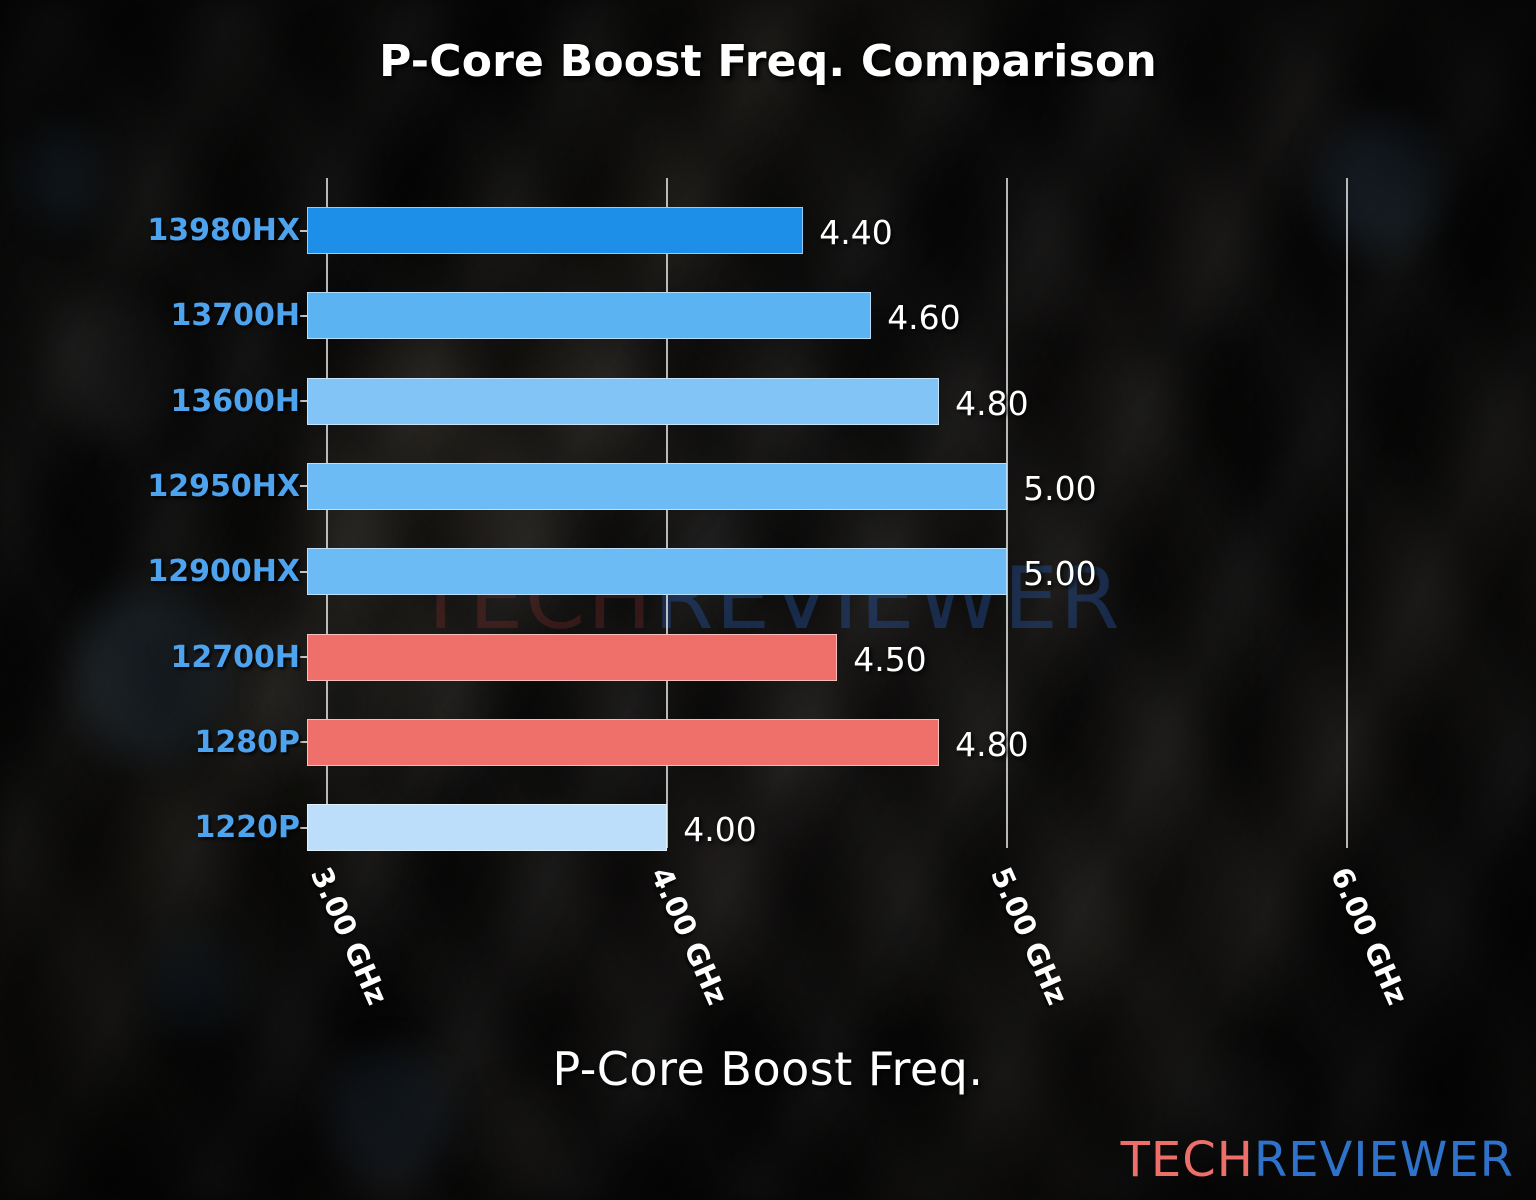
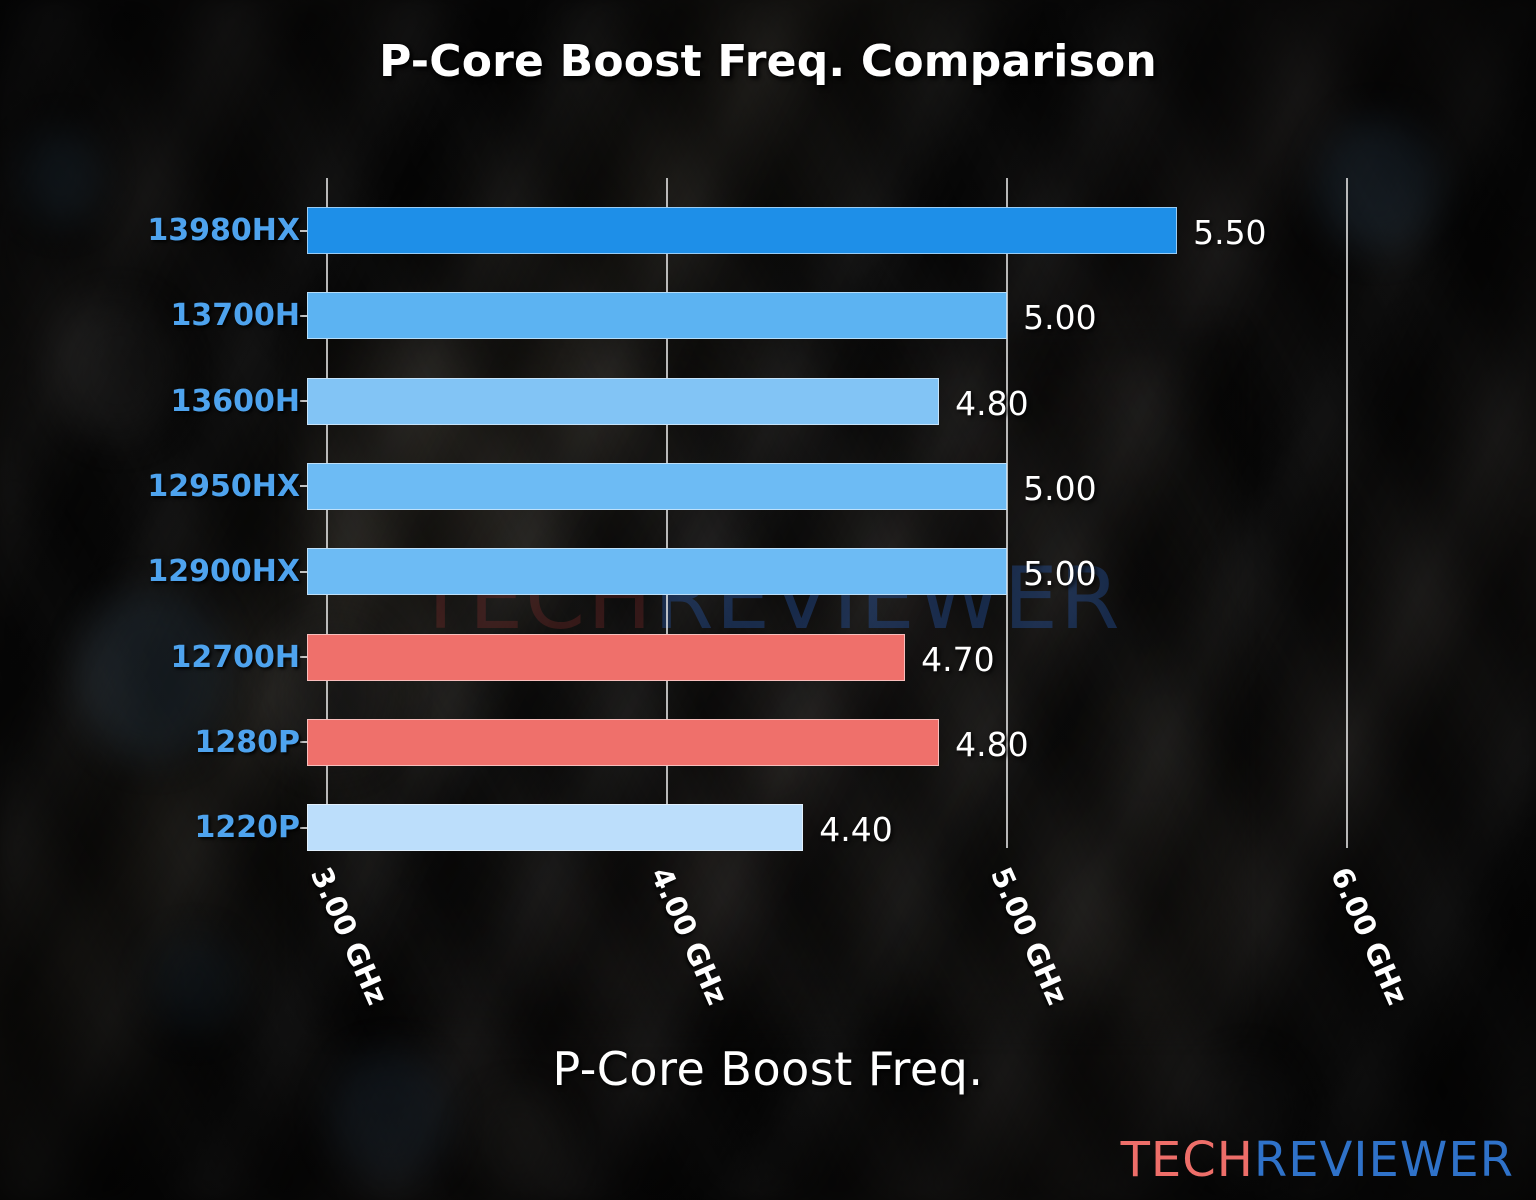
13980HX: 4.40 -> 5.50
13700H: 4.60 -> 5.00
12700H: 4.50 -> 4.70
1220P: 4.00 -> 4.40
